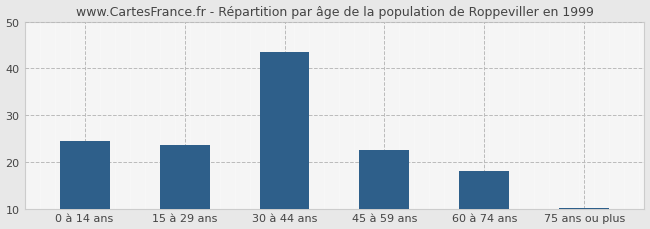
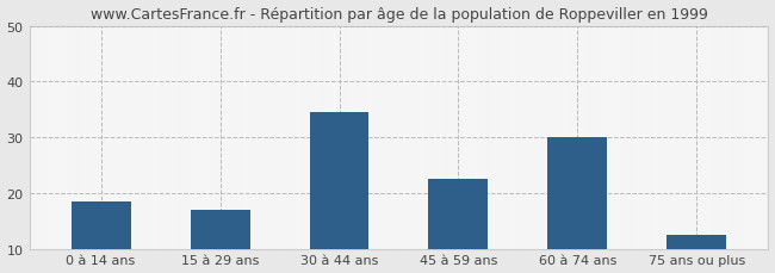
0 à 14 ans: 24.5 -> 18.5
15 à 29 ans: 23.5 -> 17.0
30 à 44 ans: 43.5 -> 34.5
60 à 74 ans: 18.0 -> 30.0
75 ans ou plus: 10.2 -> 12.5
